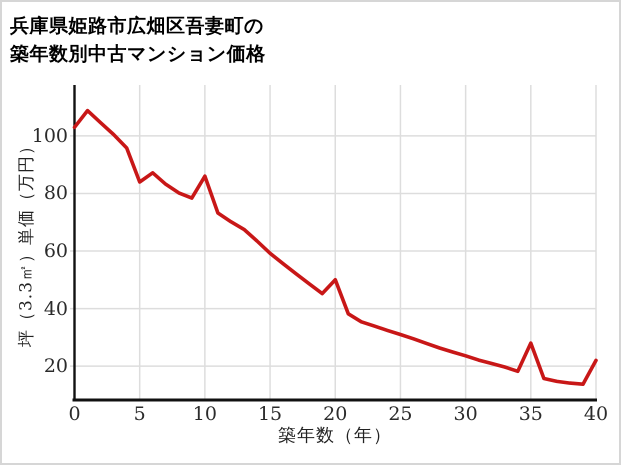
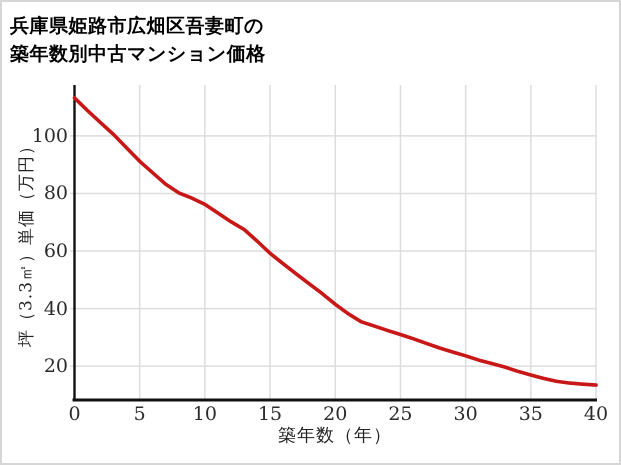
0: 103 -> 113
5: 84 -> 91
10: 86 -> 76
20: 50 -> 42
35: 28 -> 17
40: 22 -> 13
